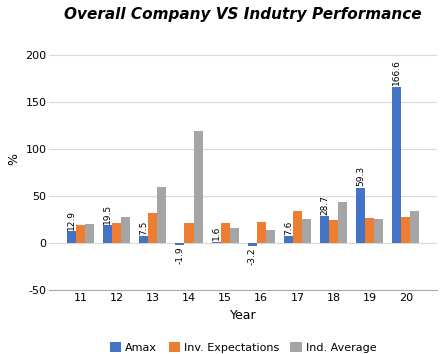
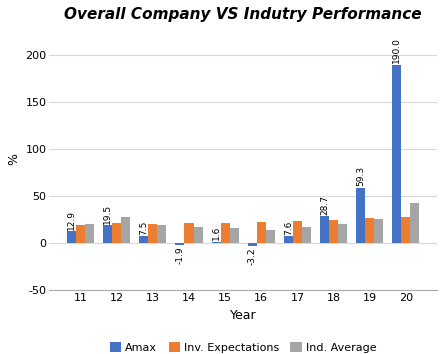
Inv. Expectations/13: 32 -> 21
Ind. Average/13: 60 -> 19
Ind. Average/14: 120 -> 17
Inv. Expectations/17: 34 -> 24
Ind. Average/17: 26 -> 17
Ind. Average/18: 44 -> 21
Amax/20: 166.6 -> 190.0
Ind. Average/20: 34 -> 43
